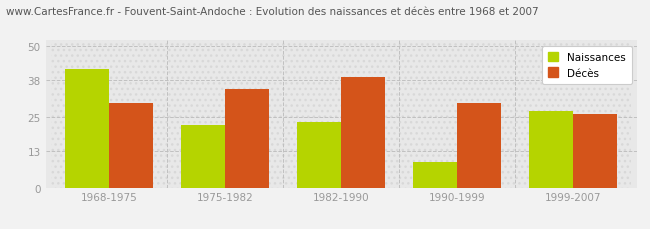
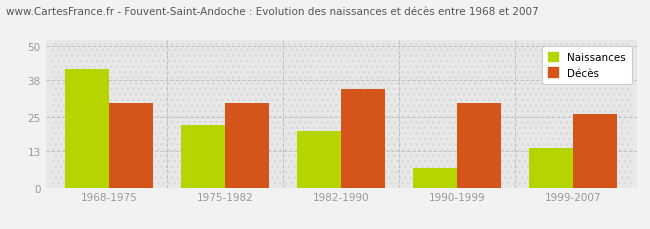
Décès/1975-1982: 35 -> 30
Naissances/1982-1990: 23 -> 20
Décès/1982-1990: 39 -> 35
Naissances/1990-1999: 9 -> 7
Naissances/1999-2007: 27 -> 14
